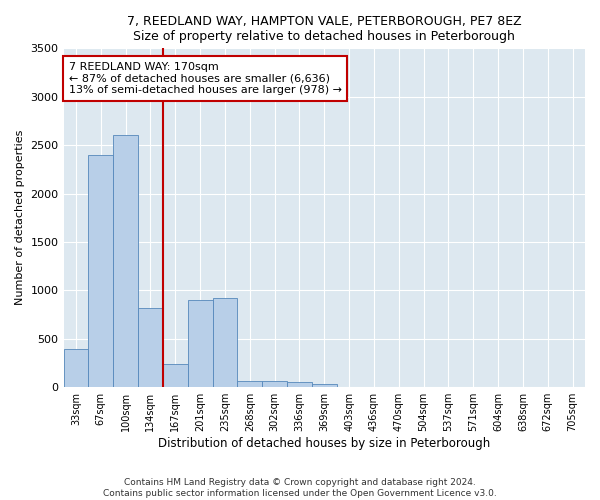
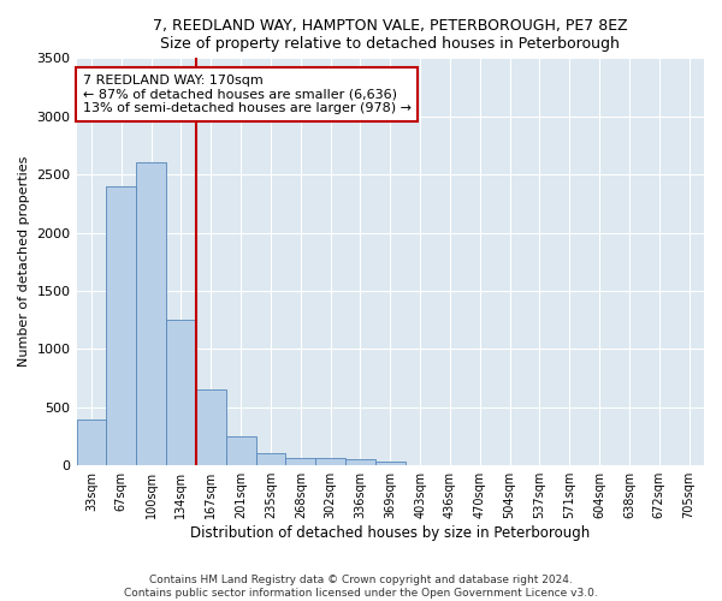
134sqm: 820 -> 1250
167sqm: 240 -> 650
201sqm: 900 -> 250
235sqm: 920 -> 110
